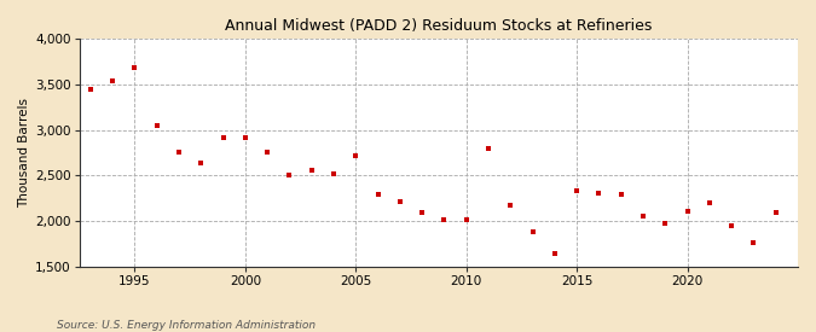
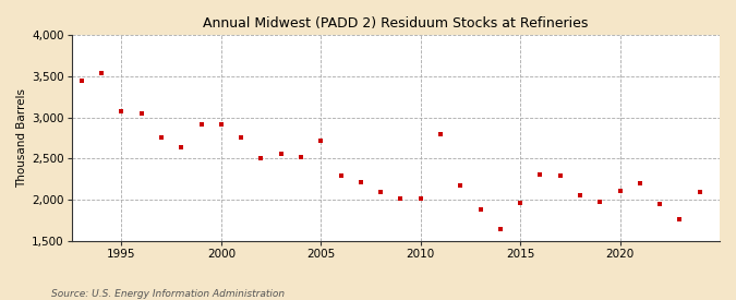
1995: 3,680 -> 3,080
2015: 2,340 -> 1,960
